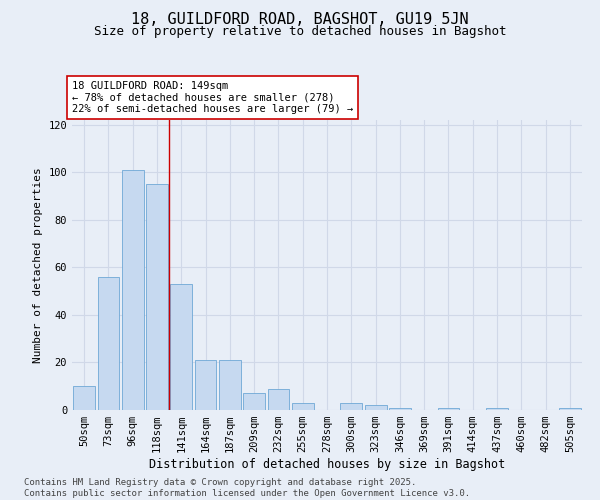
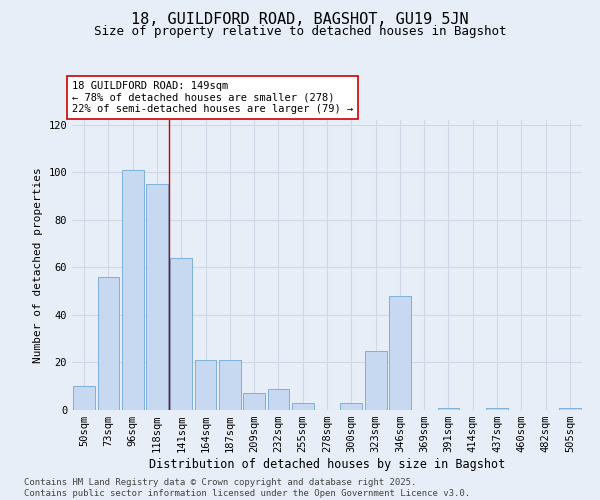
141sqm: 53 -> 64
323sqm: 2 -> 25
346sqm: 1 -> 48
